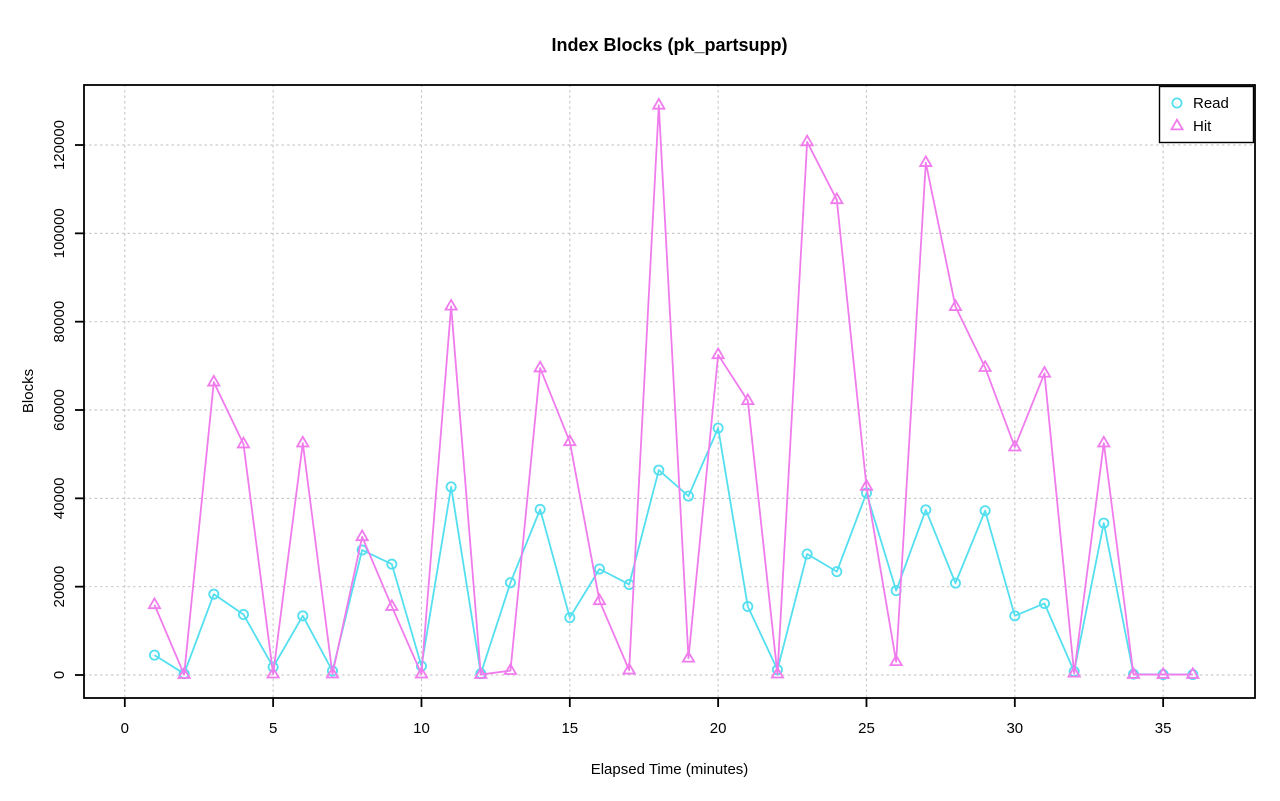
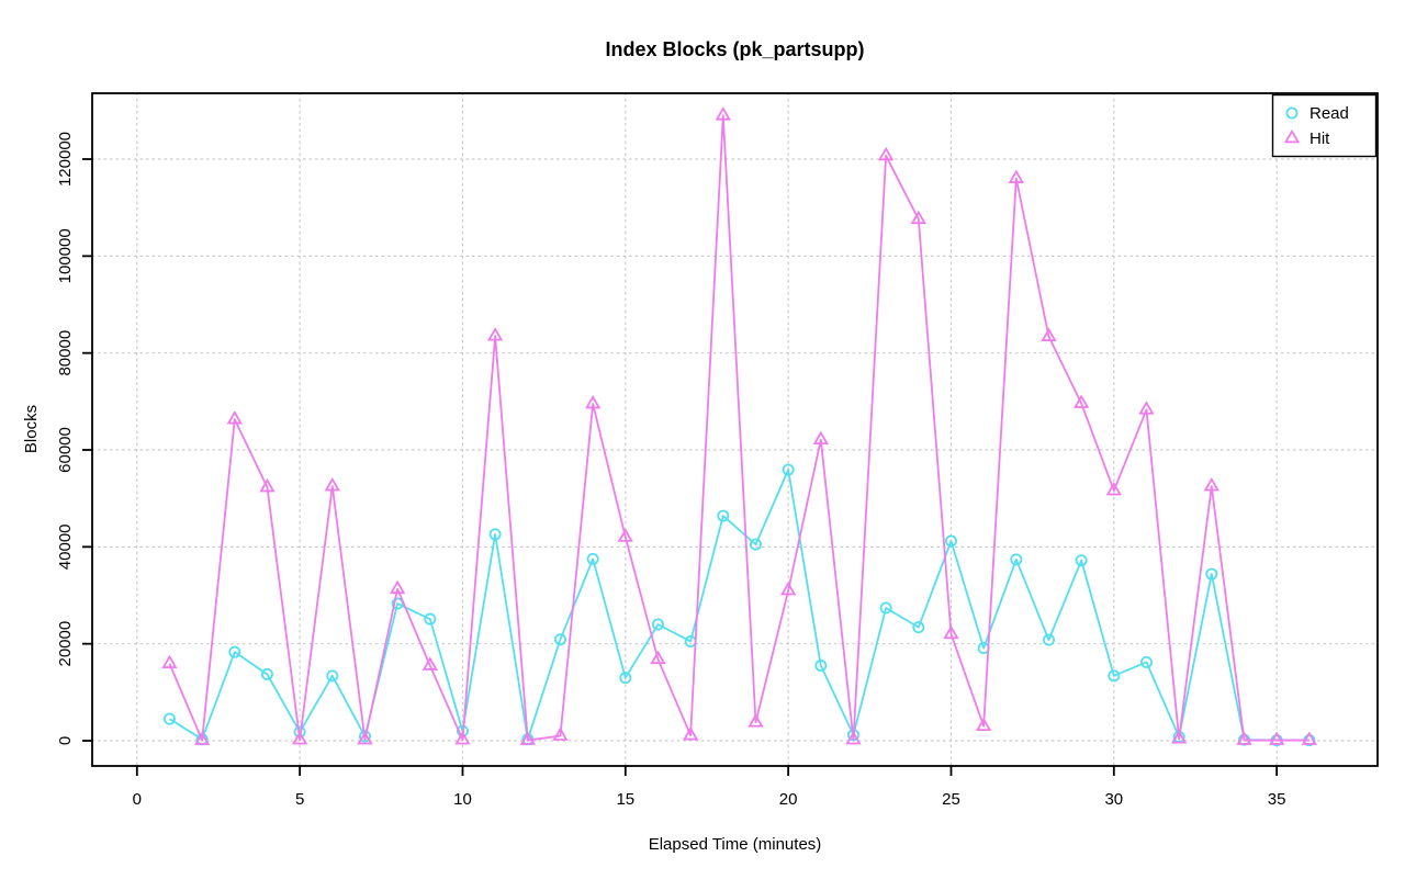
Hit/15: 53000 -> 42000
Hit/20: 72000 -> 31000
Hit/25: 43000 -> 22000
